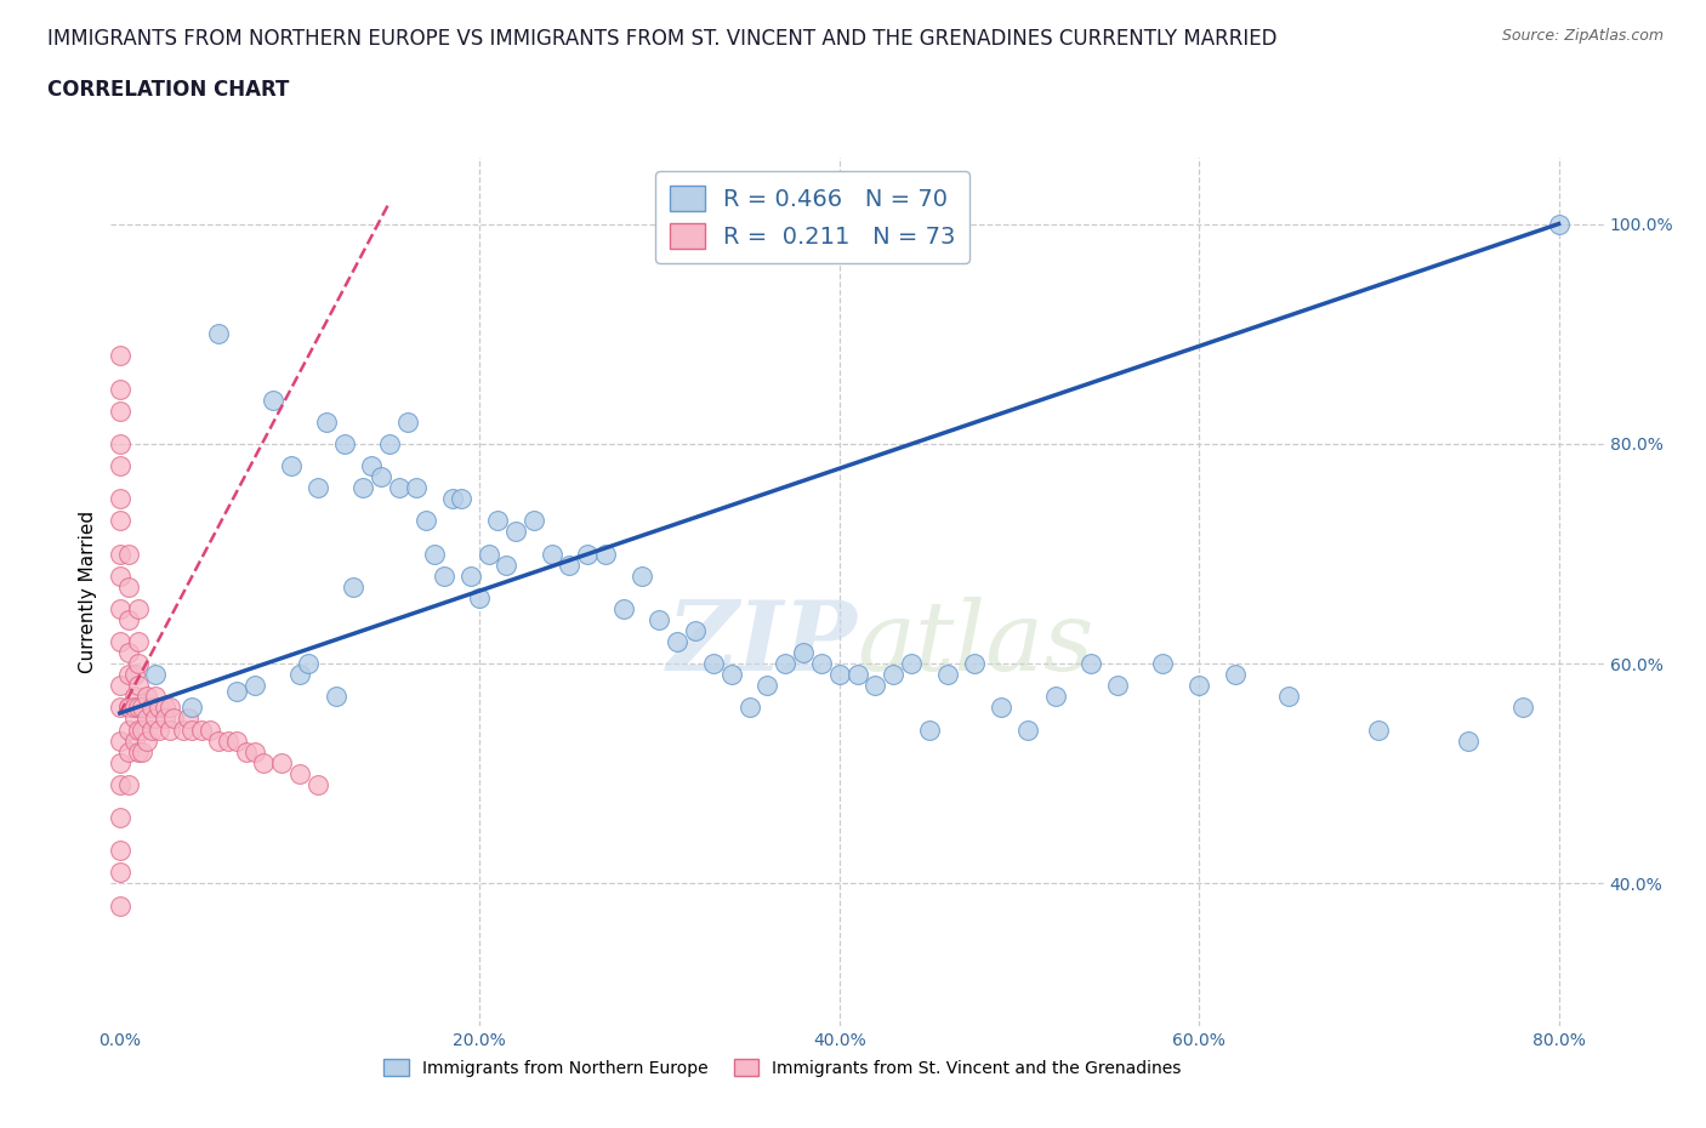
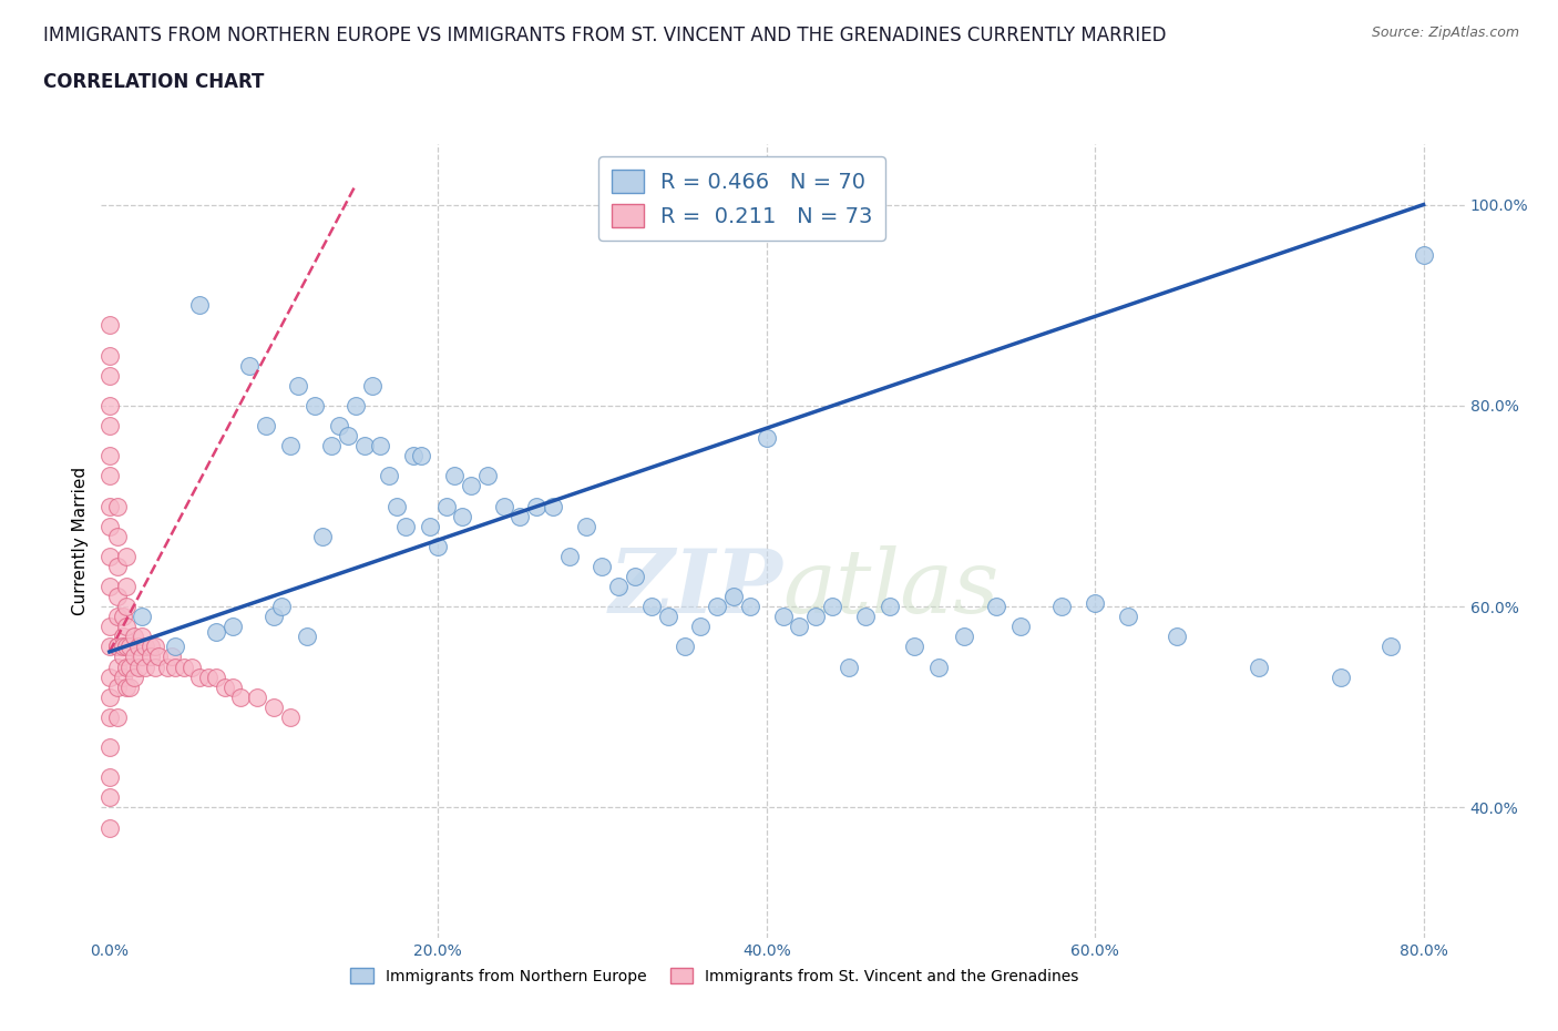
Immigrants from Northern Europe/40.0%: 59.0% -> 76.8%
Immigrants from Northern Europe/60.0%: 58.0% -> 60.4%
Immigrants from Northern Europe/80.0%: 100.0% -> 95.0%
